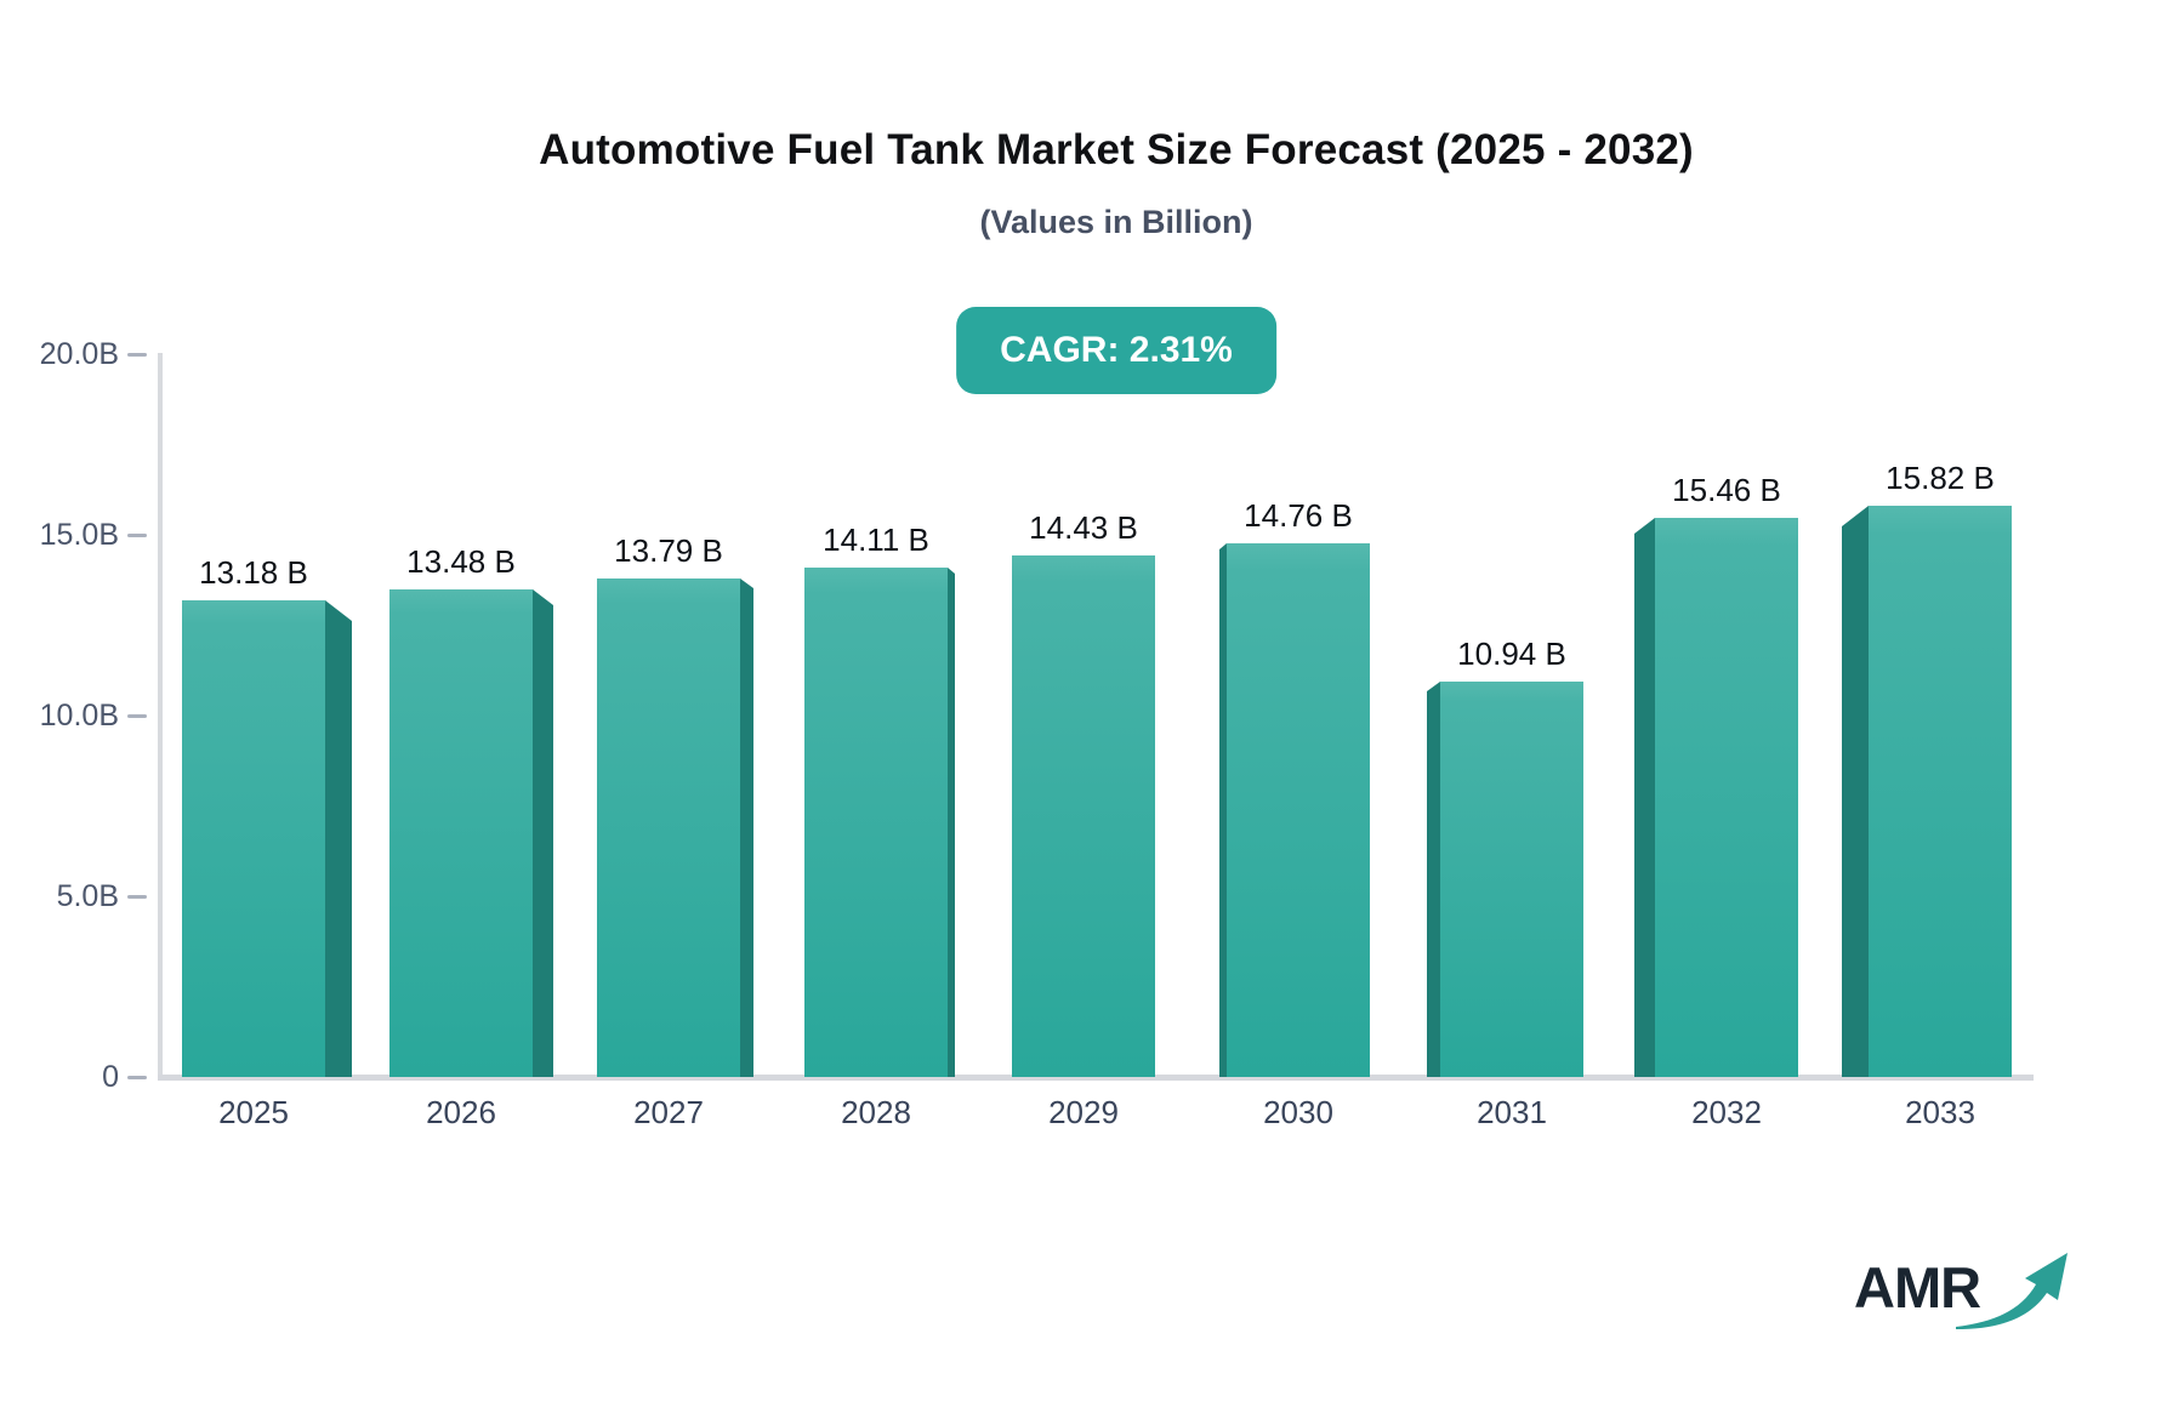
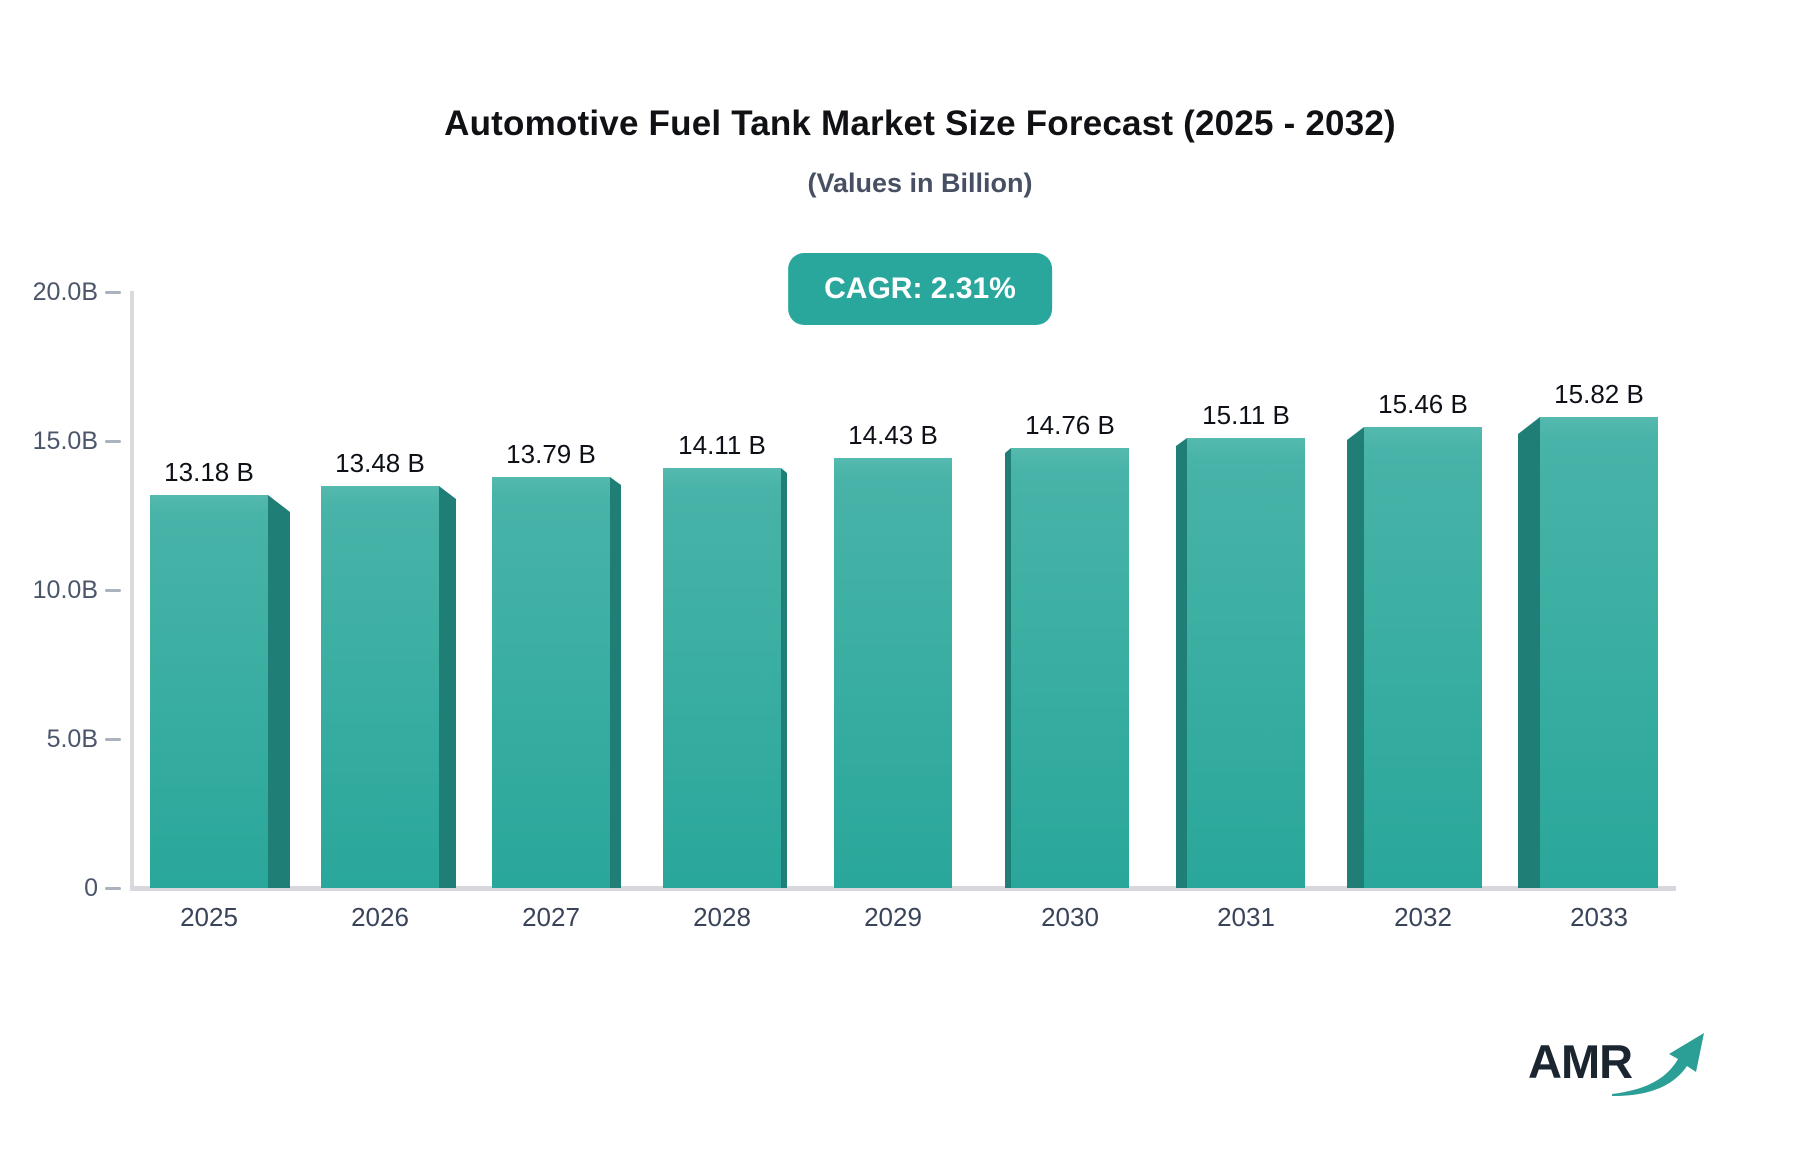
2031: 10.94 -> 15.11
